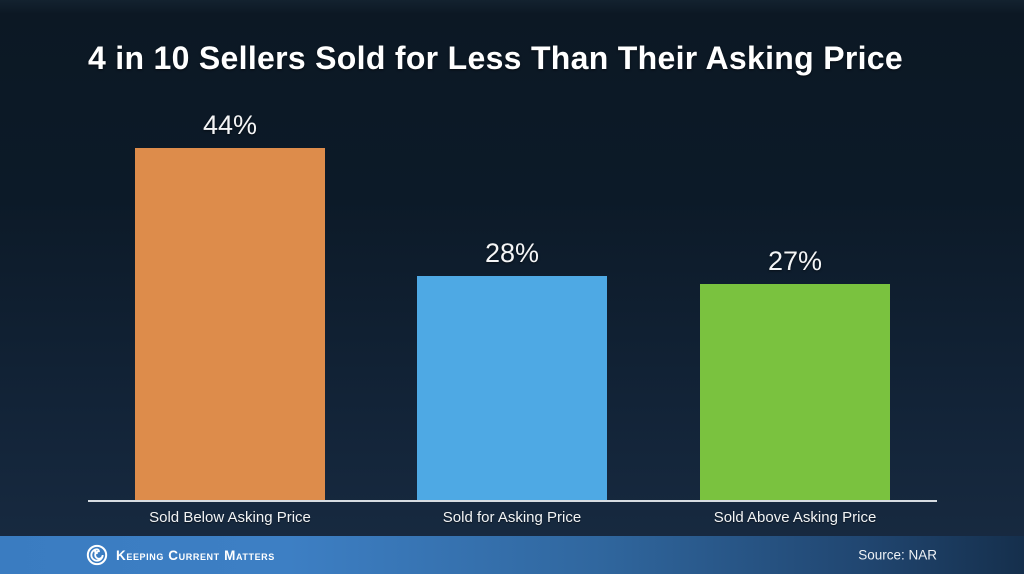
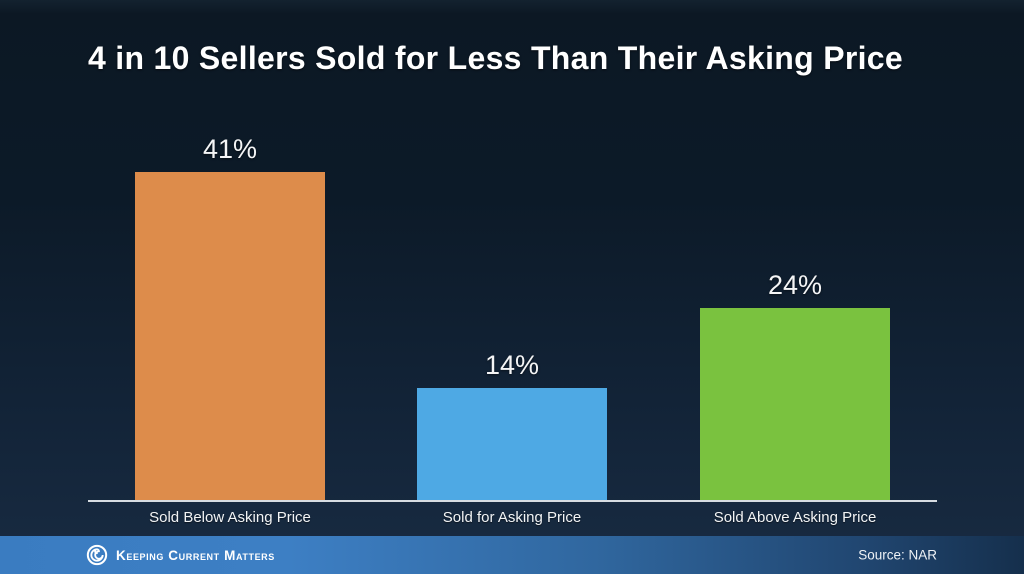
Sold Below Asking Price: 44% -> 41%
Sold for Asking Price: 28% -> 14%
Sold Above Asking Price: 27% -> 24%
